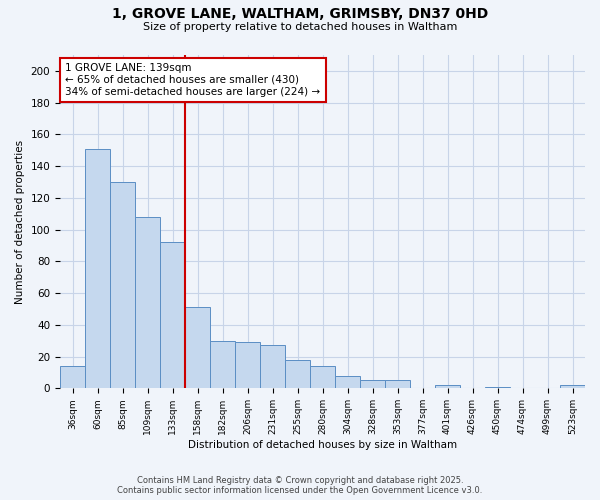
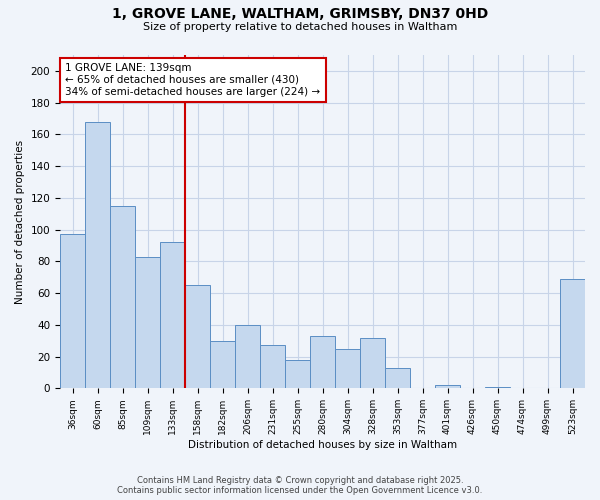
36sqm: 14 -> 97
60sqm: 151 -> 168
85sqm: 130 -> 115
109sqm: 108 -> 83
158sqm: 51 -> 65
206sqm: 29 -> 40
280sqm: 14 -> 33
304sqm: 8 -> 25
328sqm: 5 -> 32
353sqm: 5 -> 13
523sqm: 2 -> 69
